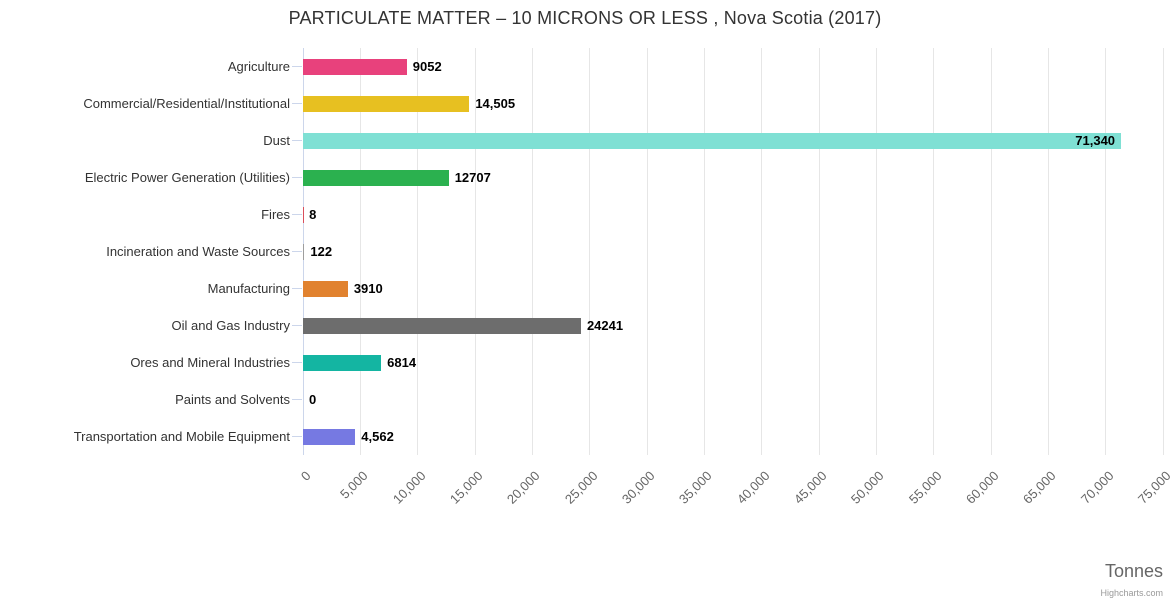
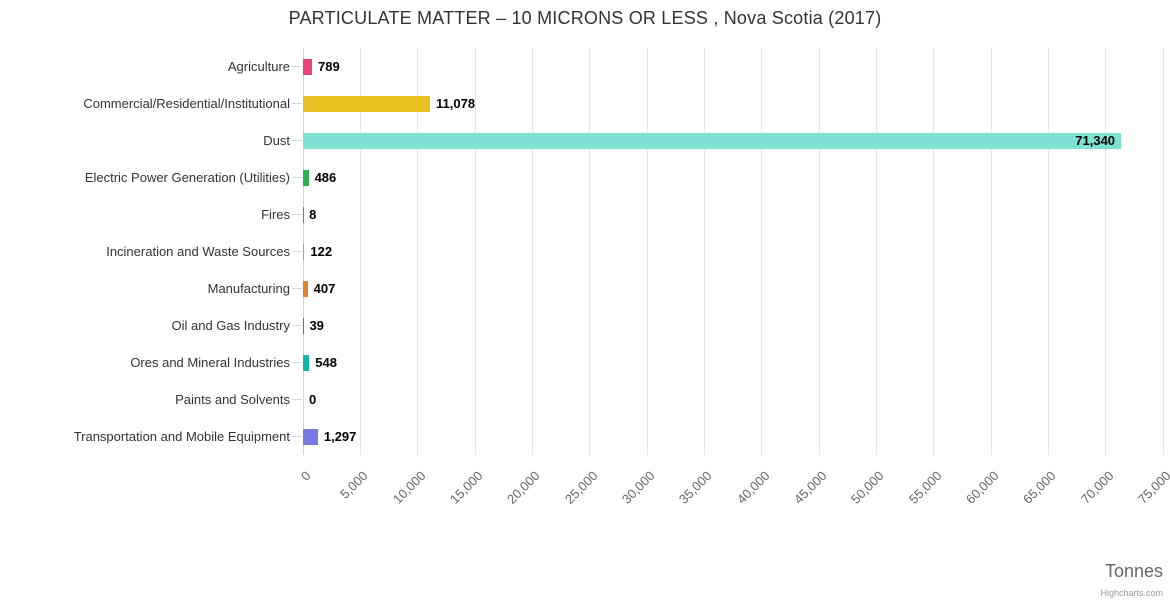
Agriculture: 9052 -> 789
Commercial/Residential/Institutional: 14,505 -> 11,078
Electric Power Generation (Utilities): 12707 -> 486
Manufacturing: 3910 -> 407
Oil and Gas Industry: 24241 -> 39
Ores and Mineral Industries: 6814 -> 548
Transportation and Mobile Equipment: 4,562 -> 1,297
